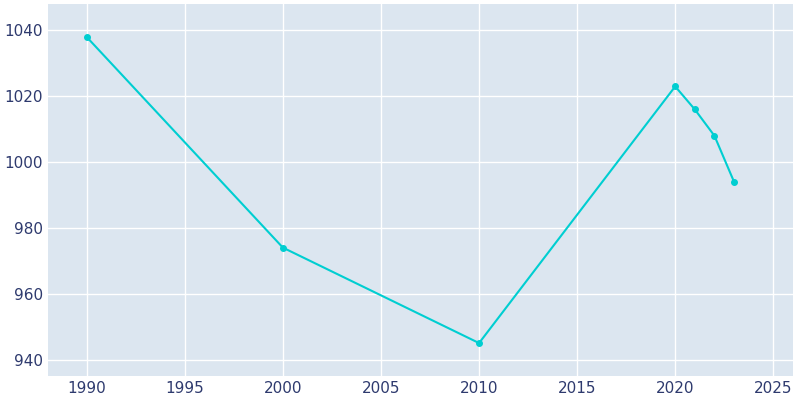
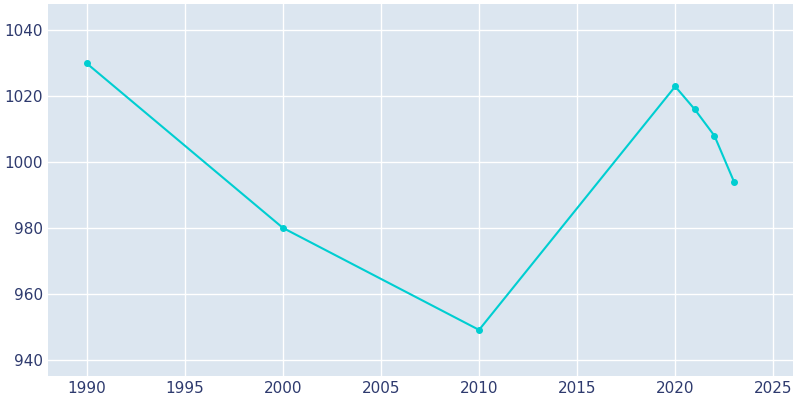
1990: 1038 -> 1030
2000: 974 -> 980
2010: 945 -> 949
